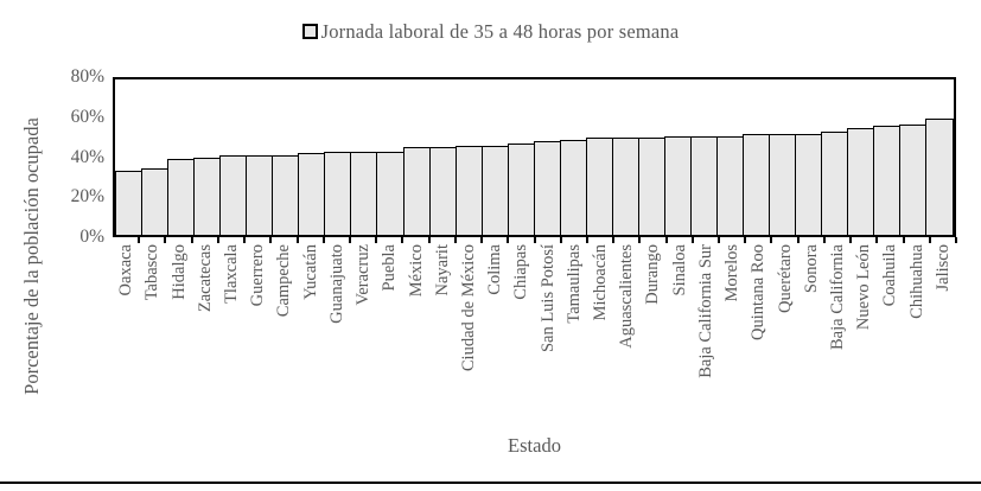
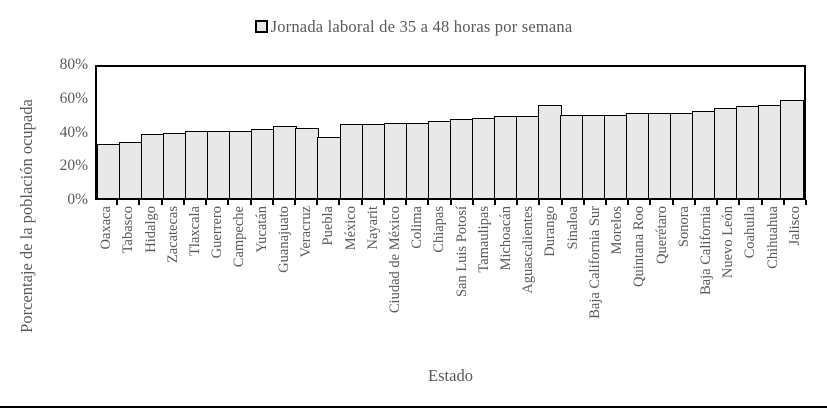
Guanajuato: 43% -> 44%
Puebla: 43% -> 37%
Durango: 50% -> 57%
